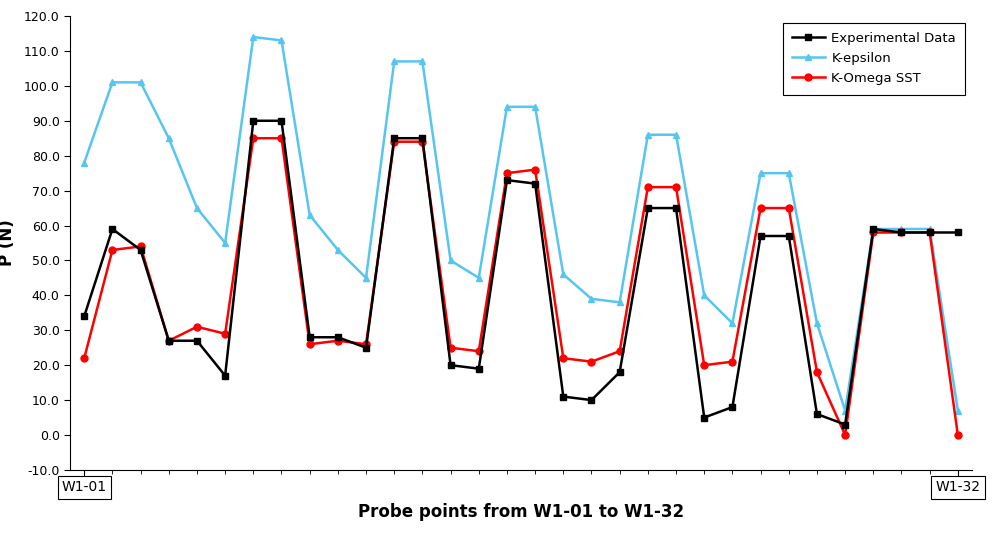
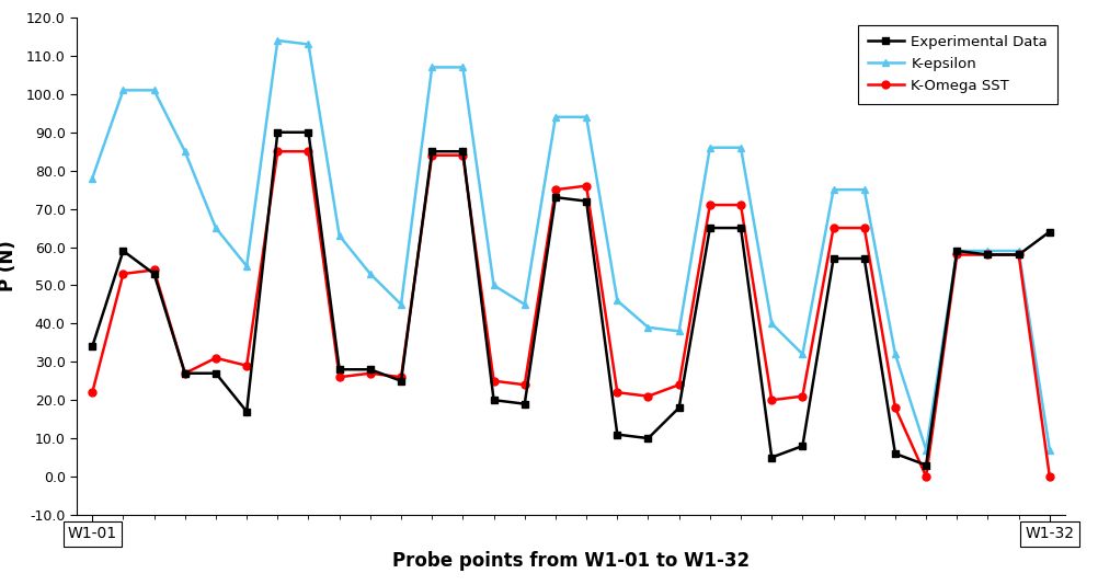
Experimental Data/W1-32: 58 -> 64
